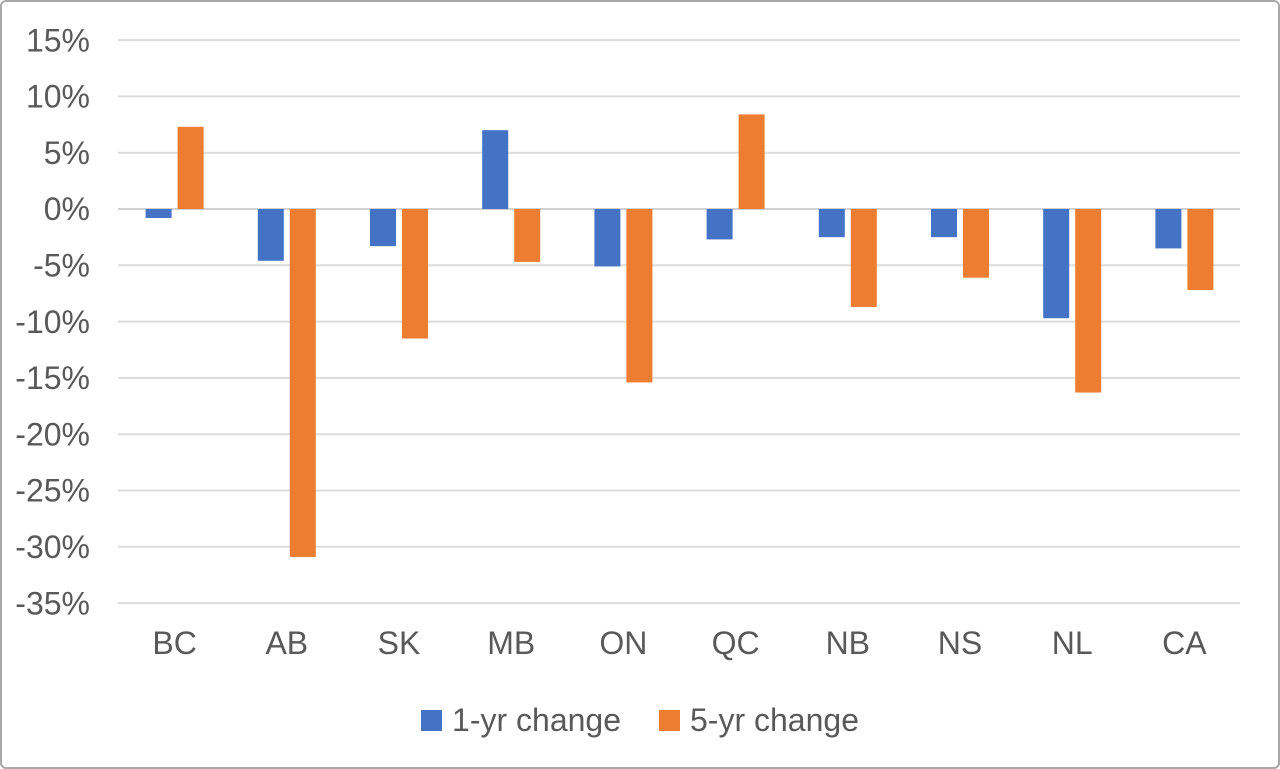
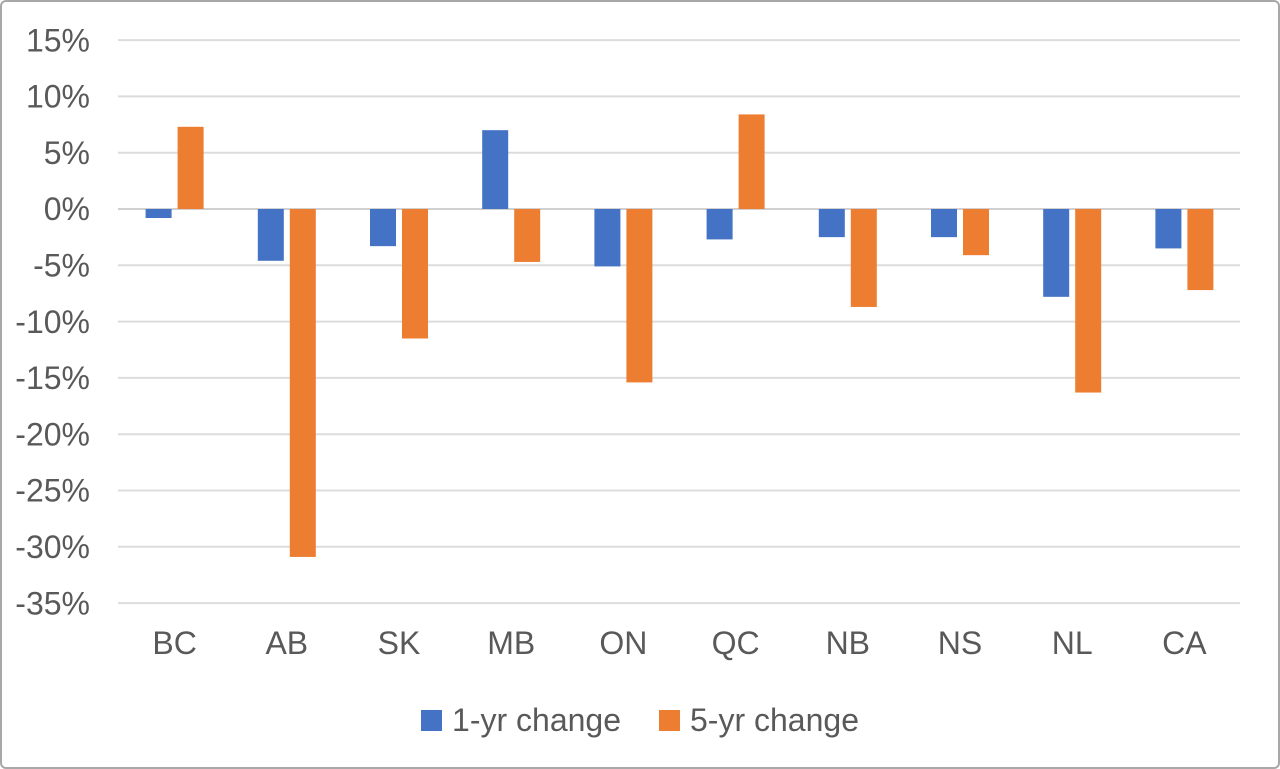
5-yr change/NS: -6.1% -> -4.1%
1-yr change/NL: -9.7% -> -7.8%
